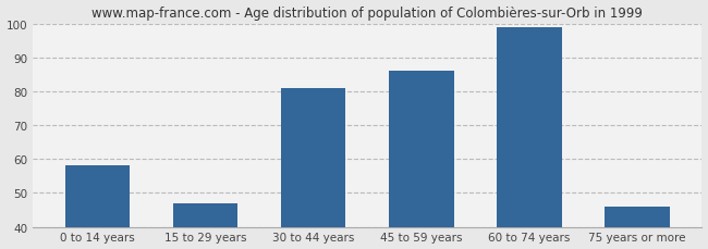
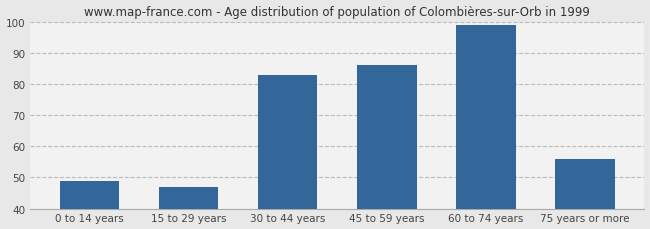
0 to 14 years: 58 -> 49
30 to 44 years: 81 -> 83
75 years or more: 46 -> 56
